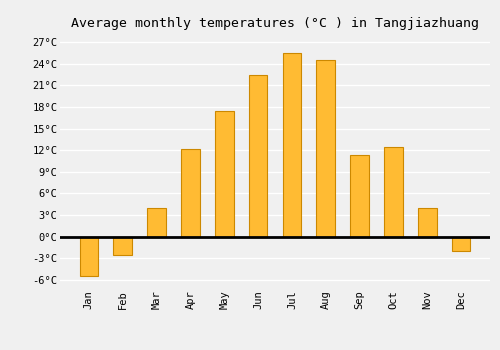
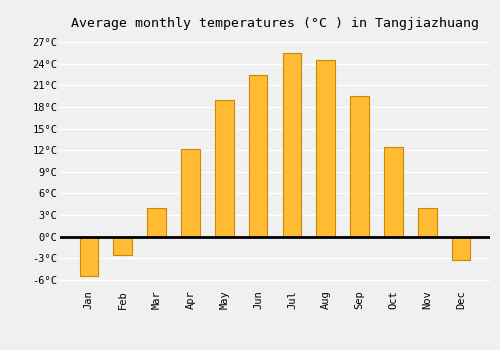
May: 17.4°C -> 19.0°C
Sep: 11.4°C -> 19.5°C
Dec: -2.0°C -> -3.2°C
